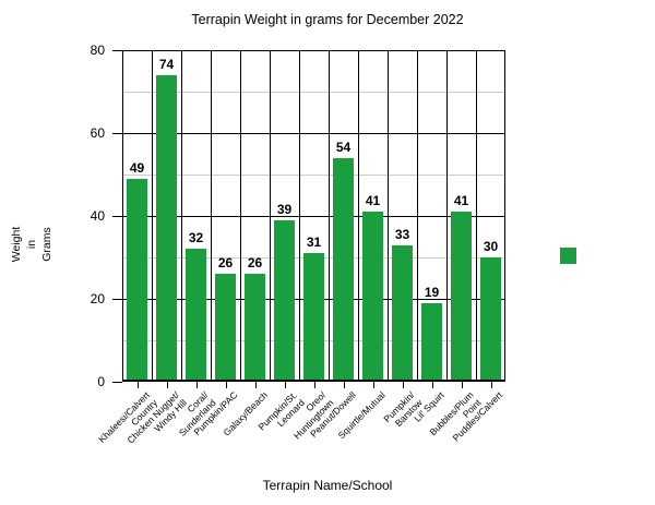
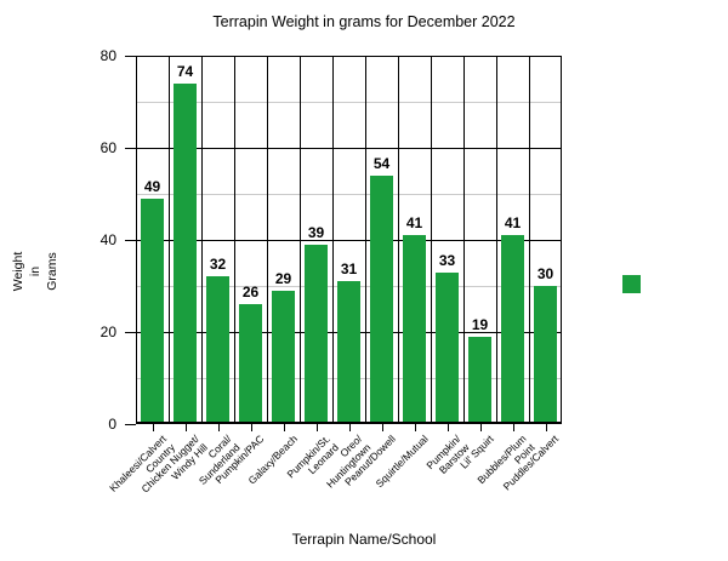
Galaxy/Beach: 26 -> 29
